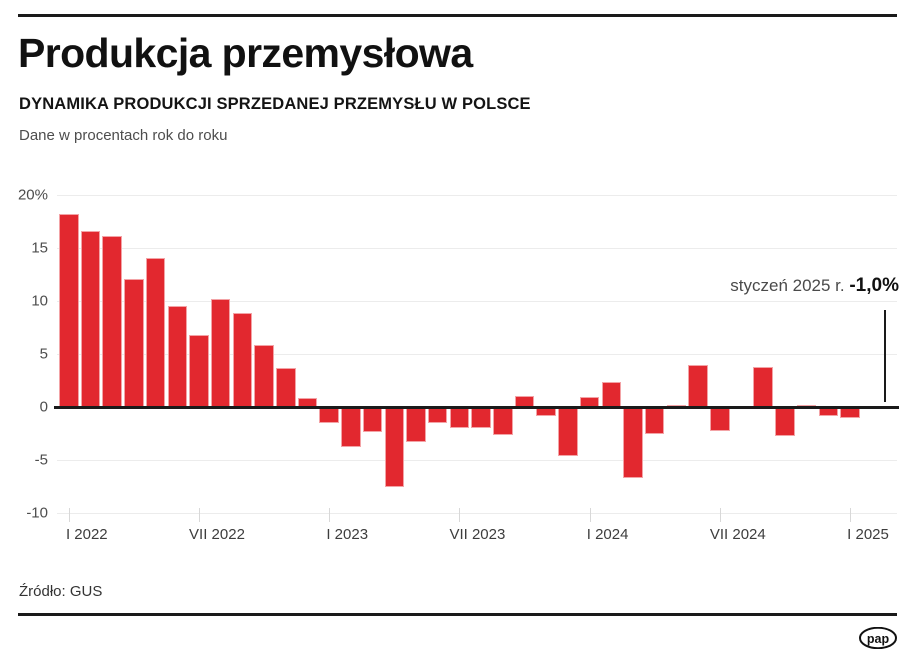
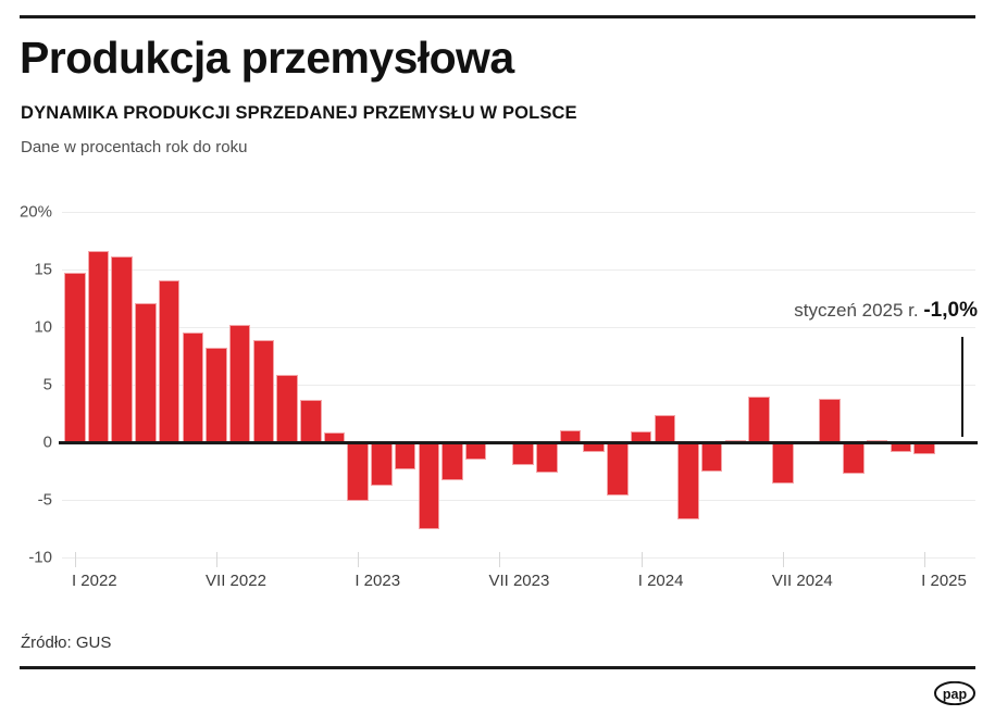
I 2022: 18.2% -> 14.7%
VII 2022: 6.8% -> 8.2%
I 2023: -1.5% -> -5.1%
VII 2023: -2.0% -> -0.1%
VII 2024: -2.2% -> -3.6%
